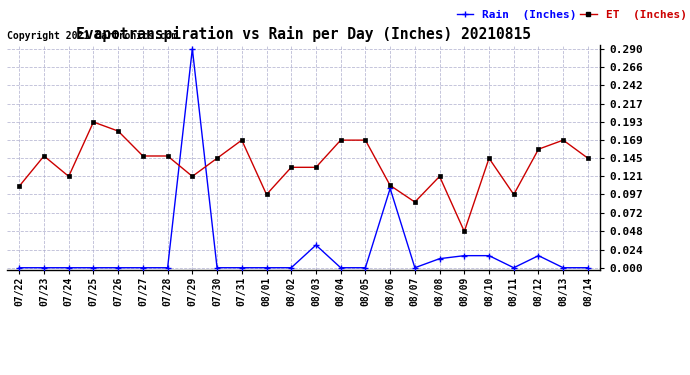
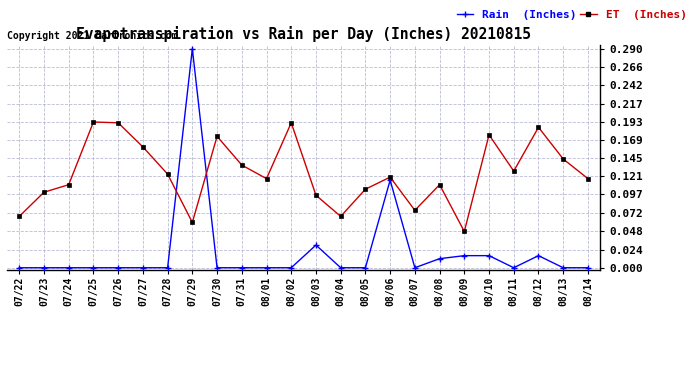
ET (Inches)/07/22: 0.108 -> 0.068
ET (Inches)/07/23: 0.148 -> 0.100
ET (Inches)/07/24: 0.121 -> 0.110
ET (Inches)/07/26: 0.181 -> 0.192
ET (Inches)/07/27: 0.148 -> 0.160
ET (Inches)/07/28: 0.148 -> 0.124
ET (Inches)/07/29: 0.121 -> 0.060
ET (Inches)/07/30: 0.145 -> 0.174
ET (Inches)/07/31: 0.169 -> 0.136
ET (Inches)/08/01: 0.097 -> 0.118
ET (Inches)/08/02: 0.133 -> 0.192
ET (Inches)/08/03: 0.133 -> 0.096
ET (Inches)/08/04: 0.169 -> 0.068
ET (Inches)/08/05: 0.169 -> 0.104
Rain (Inches)/08/06: 0.105 -> 0.116
ET (Inches)/08/06: 0.109 -> 0.120
ET (Inches)/08/07: 0.087 -> 0.076
ET (Inches)/08/08: 0.121 -> 0.110
ET (Inches)/08/10: 0.145 -> 0.176
ET (Inches)/08/11: 0.097 -> 0.128
ET (Inches)/08/12: 0.157 -> 0.186
ET (Inches)/08/13: 0.169 -> 0.144
ET (Inches)/08/14: 0.145 -> 0.118
